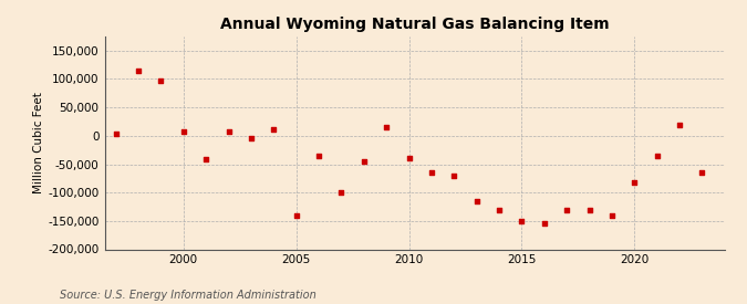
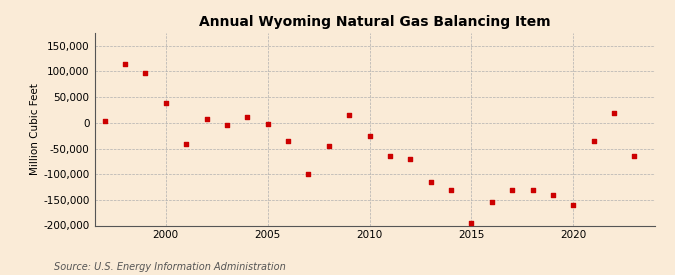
2000: 8,000 -> 38,000
2005: -140,000 -> -3,000
2010: -40,000 -> -25,000
2015: -150,000 -> -195,000
2020: -82,000 -> -160,000
